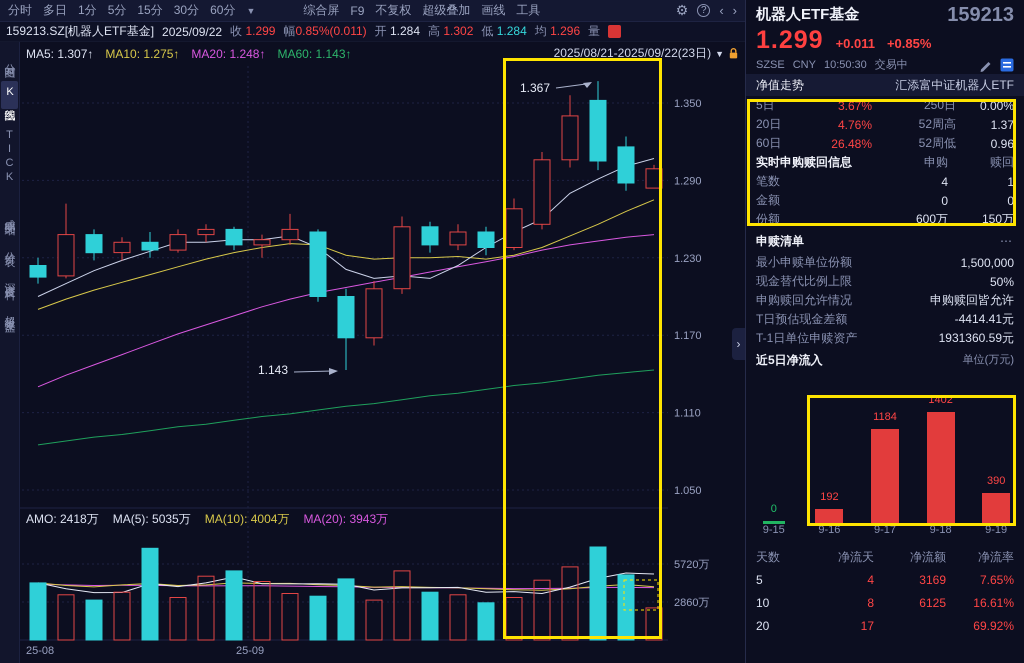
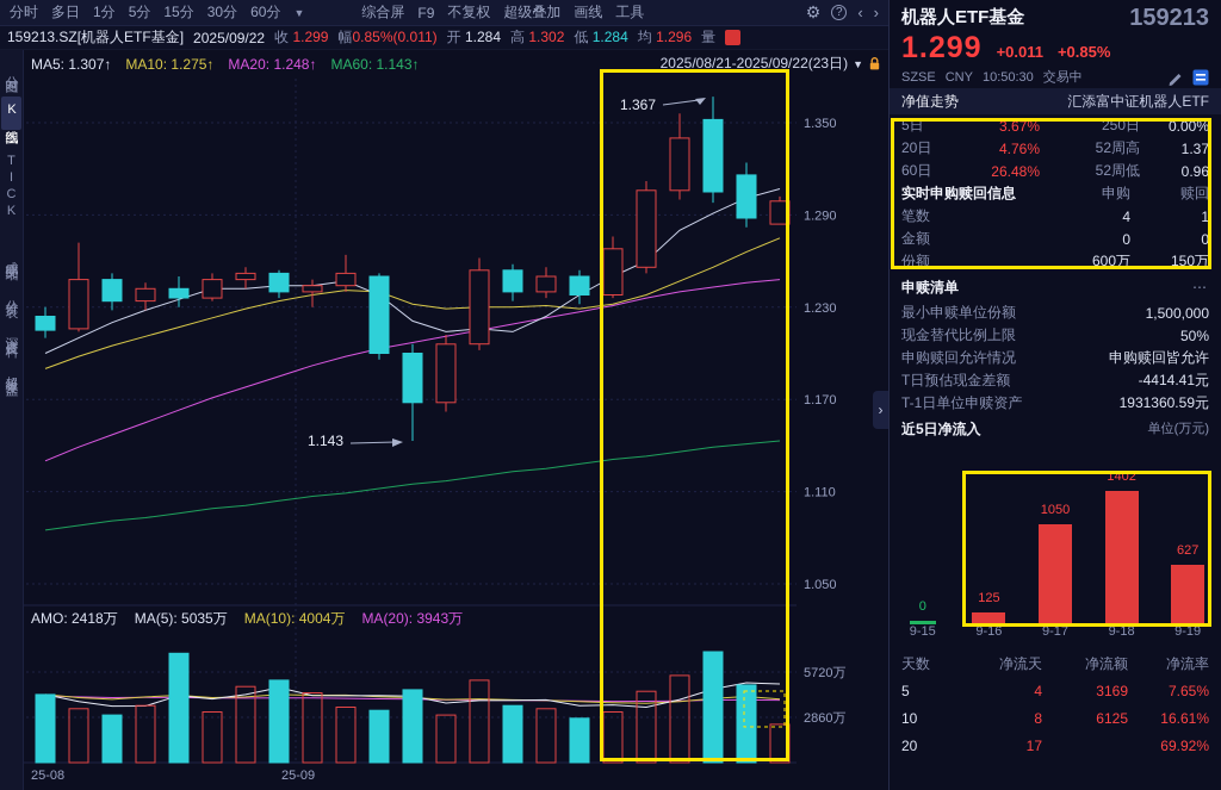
近5日净流入/9-16: 192 -> 125
近5日净流入/9-17: 1184 -> 1050
近5日净流入/9-19: 390 -> 627
